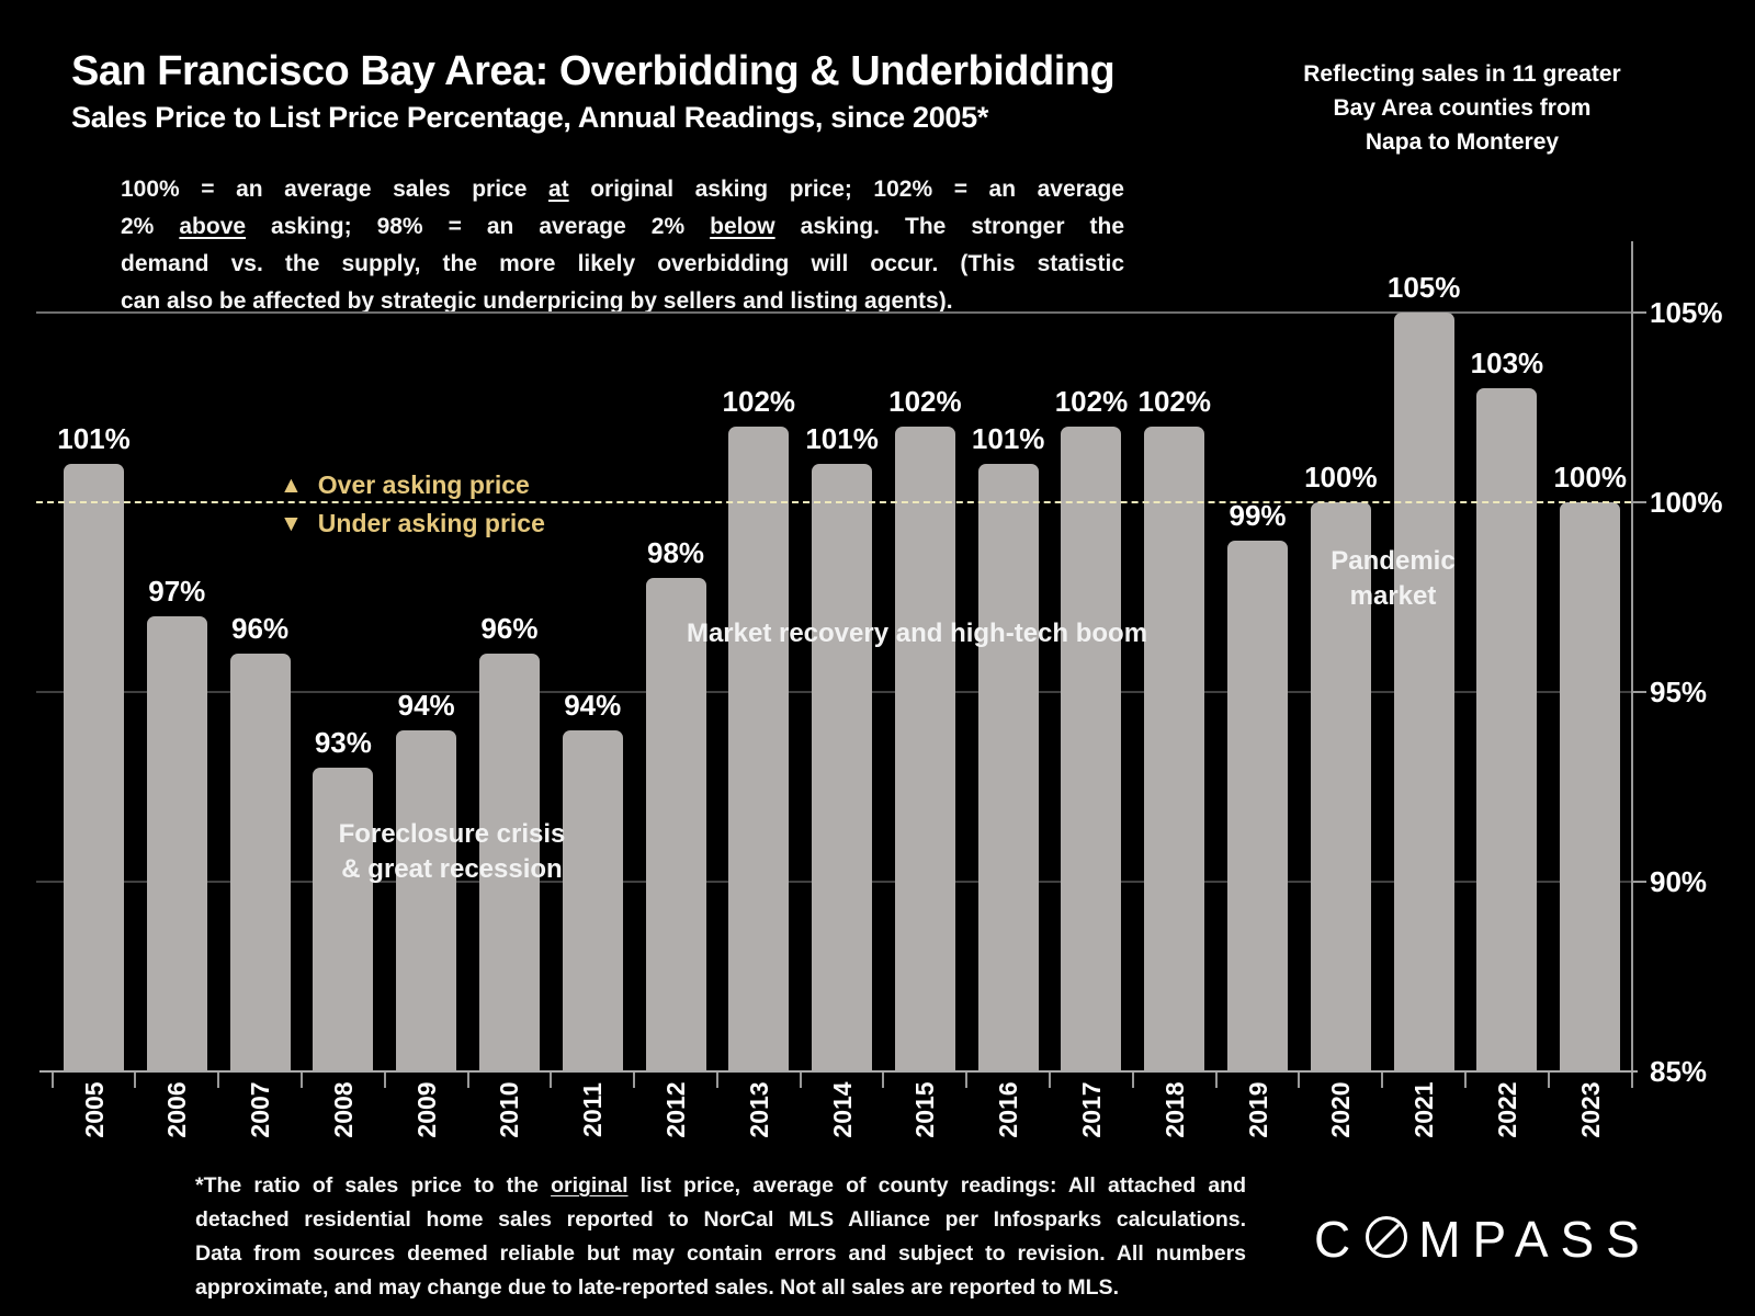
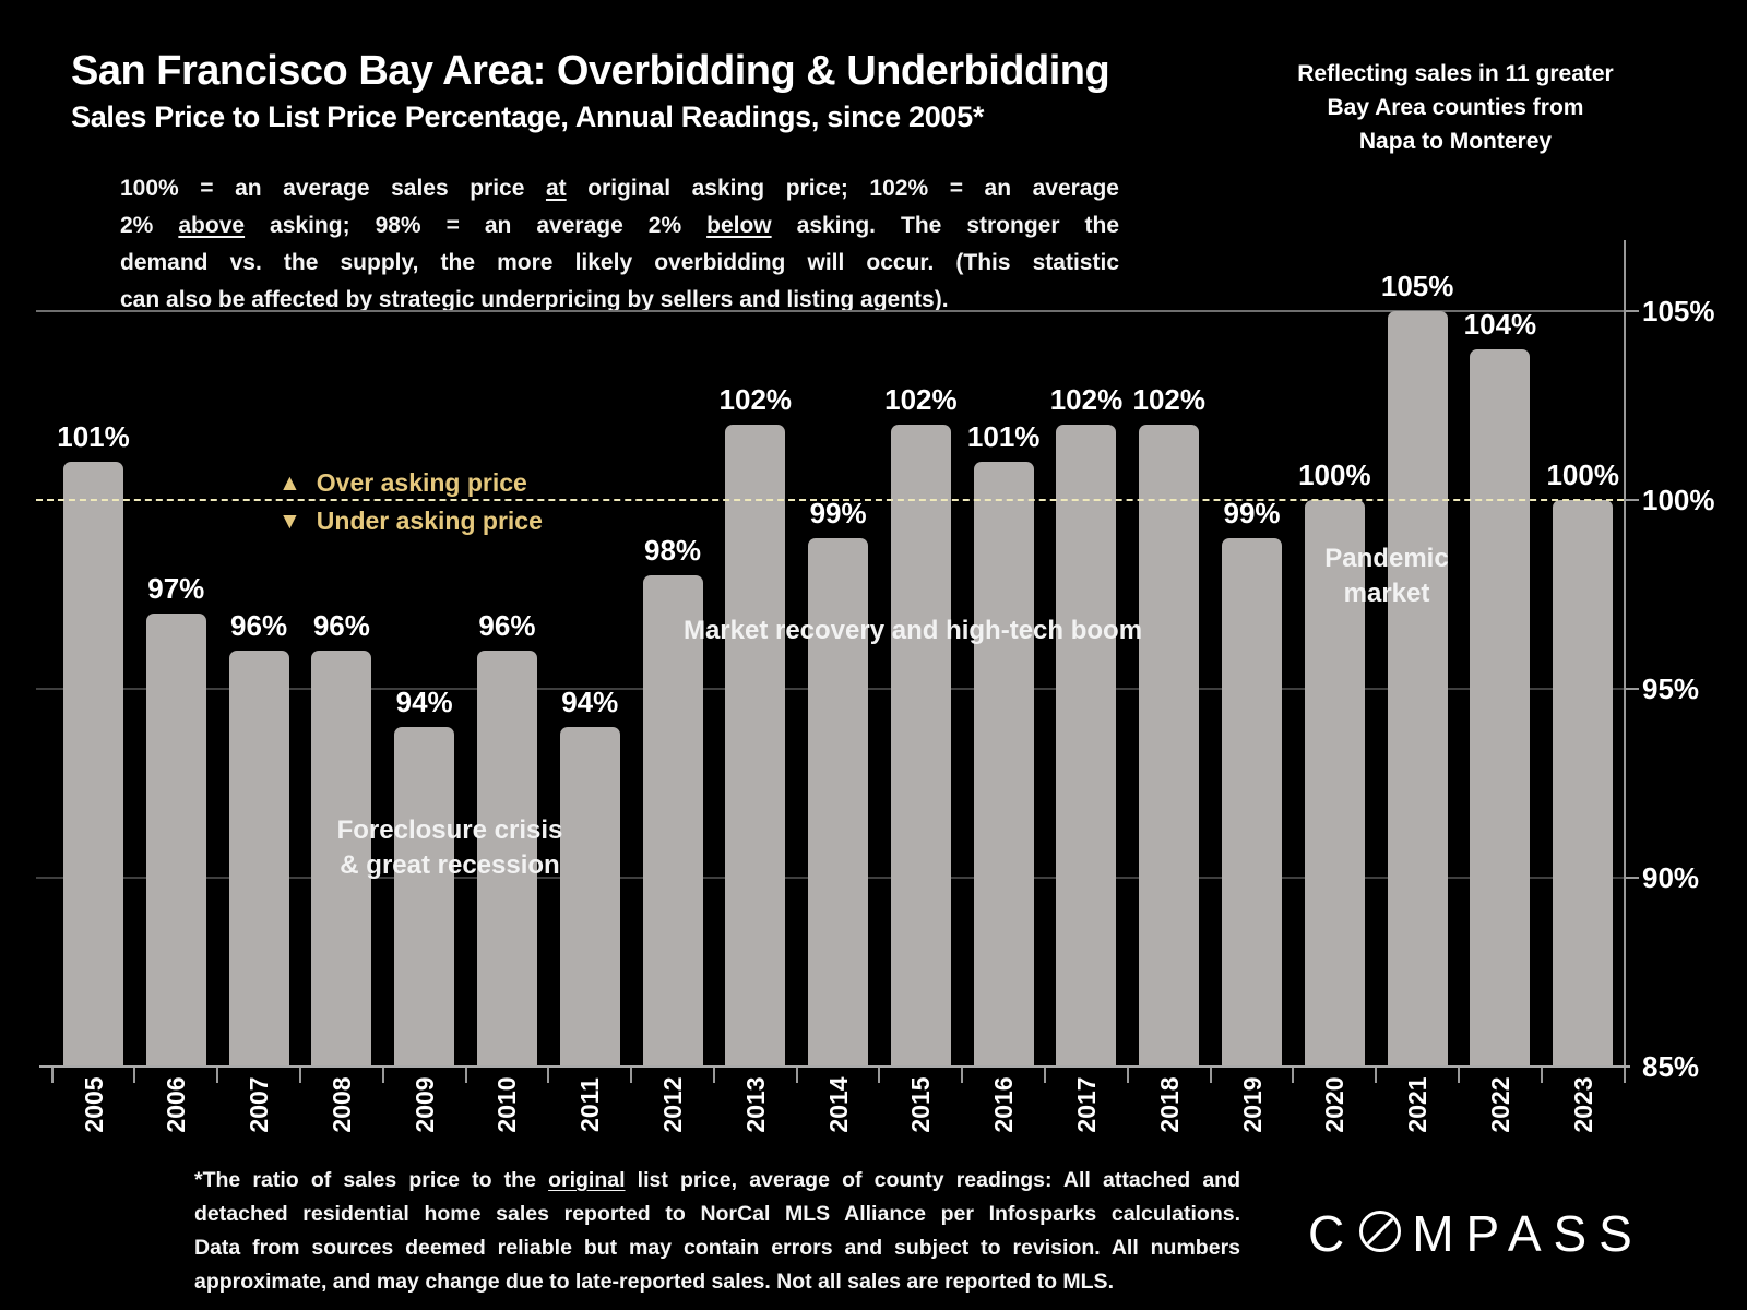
2008: 93% -> 96%
2014: 101% -> 99%
2022: 103% -> 104%
